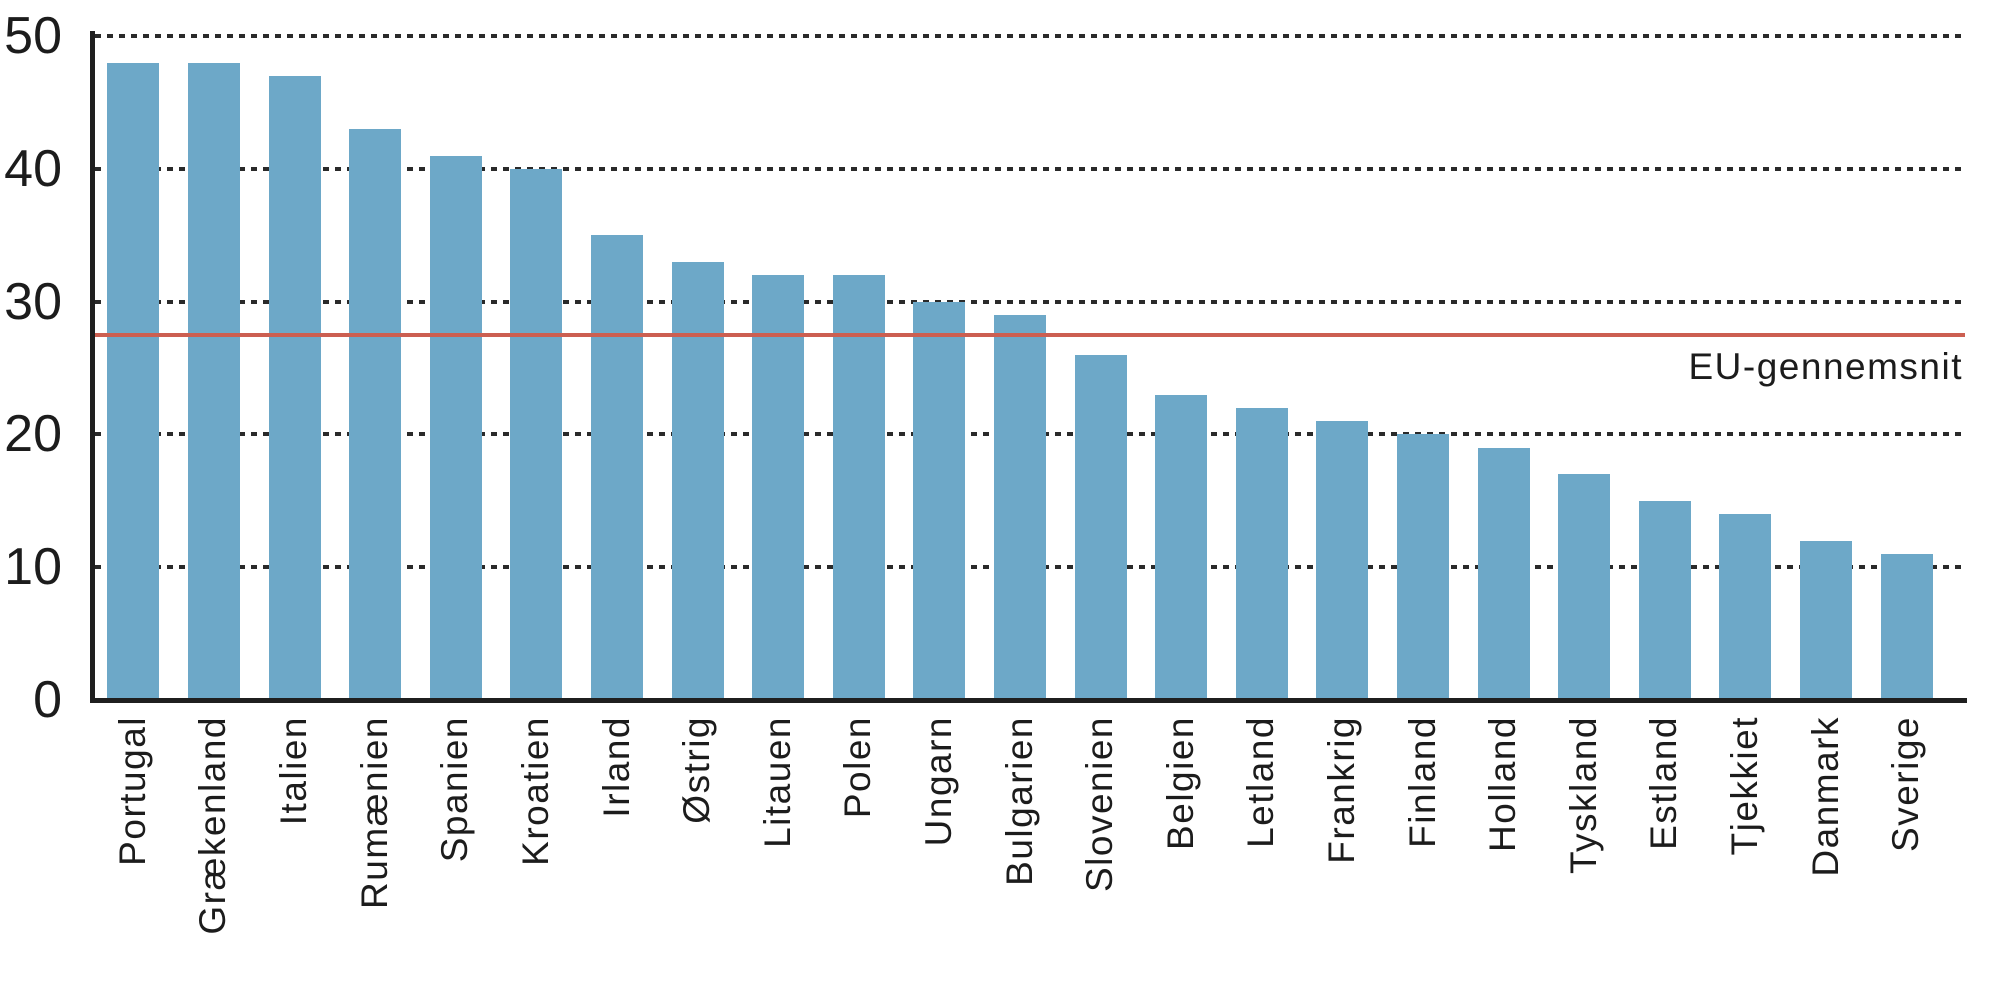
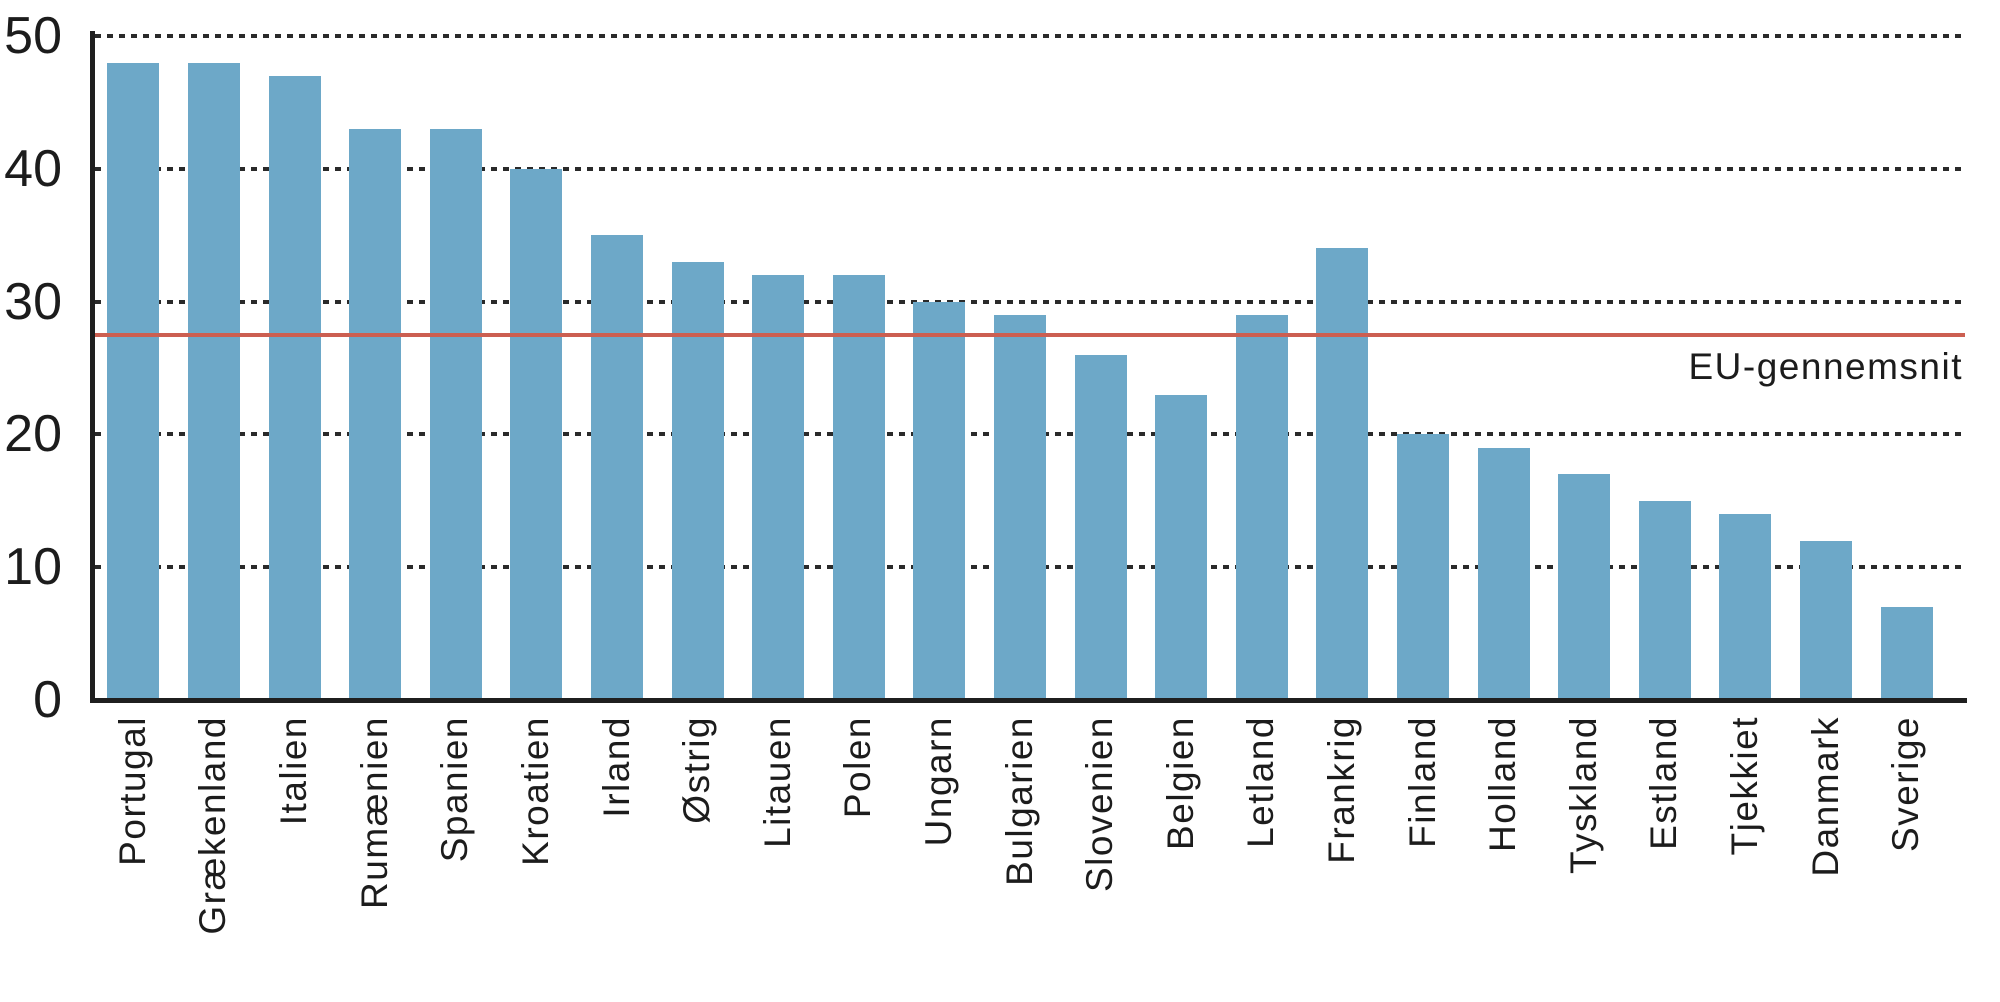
Spanien: 41 -> 43
Letland: 22 -> 29
Frankrig: 21 -> 34
Sverige: 11 -> 7
